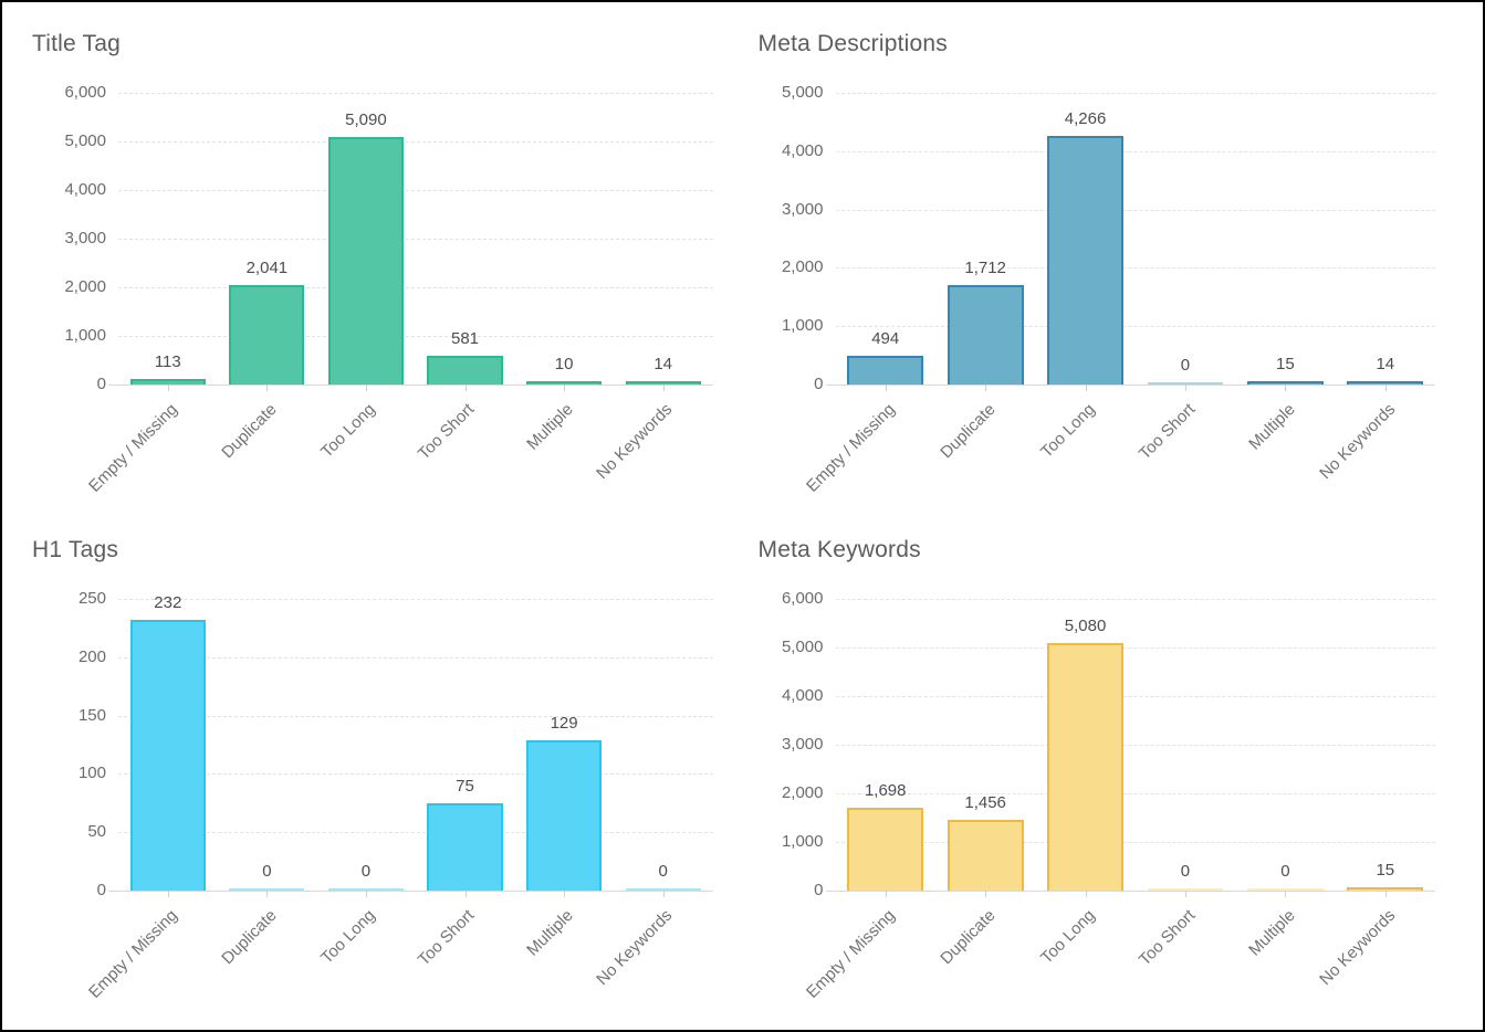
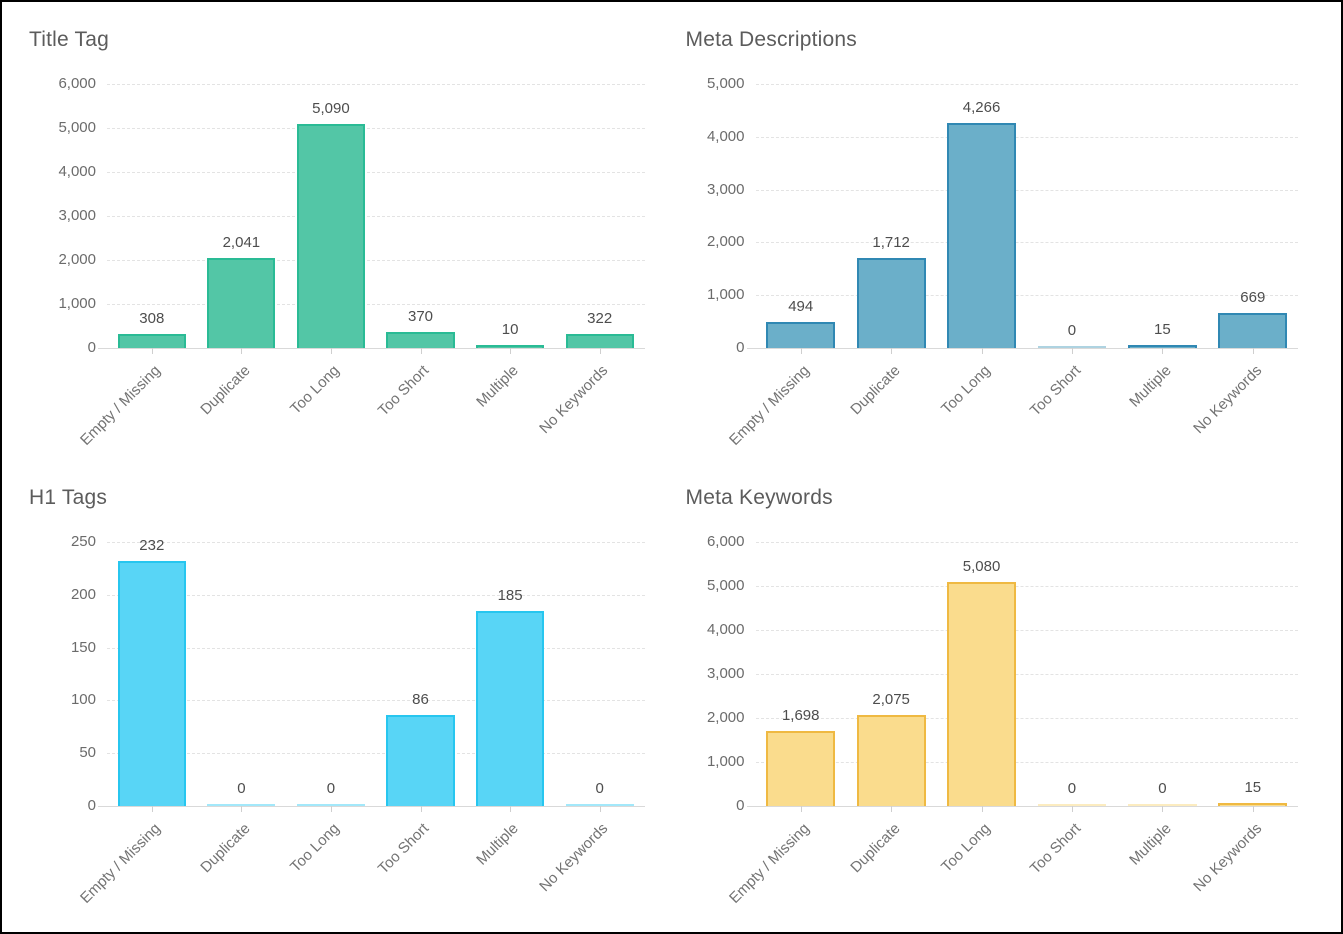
Title Tag/Empty / Missing: 113 -> 308
Title Tag/Too Short: 581 -> 370
Title Tag/No Keywords: 14 -> 322
Meta Descriptions/No Keywords: 14 -> 669
H1 Tags/Too Short: 75 -> 86
H1 Tags/Multiple: 129 -> 185
Meta Keywords/Duplicate: 1,456 -> 2,075
